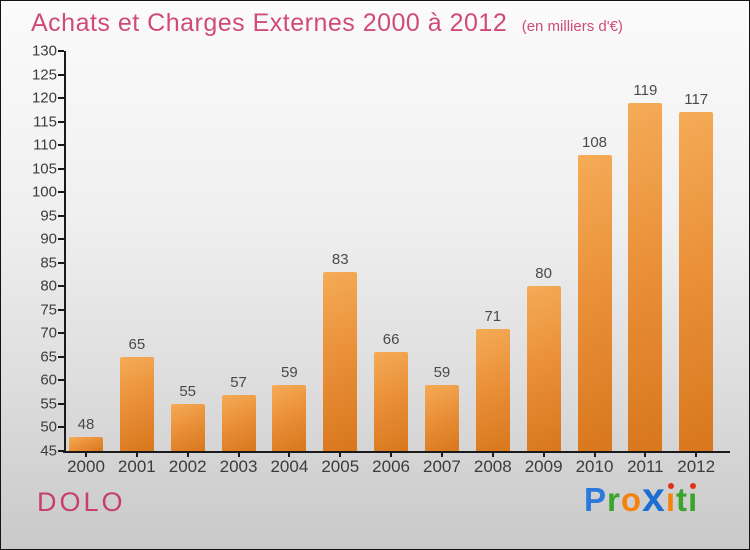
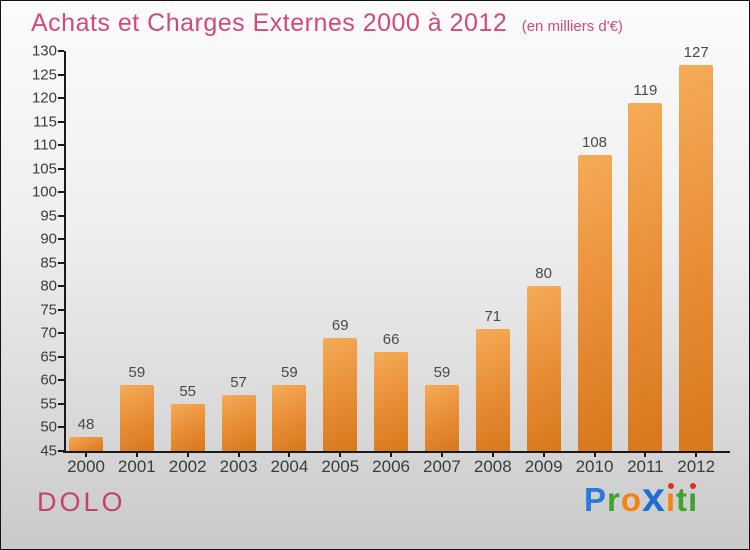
2001: 65 -> 59
2005: 83 -> 69
2012: 117 -> 127
